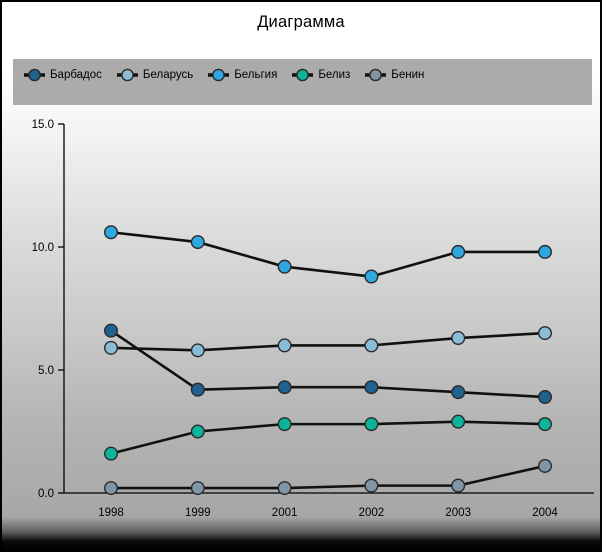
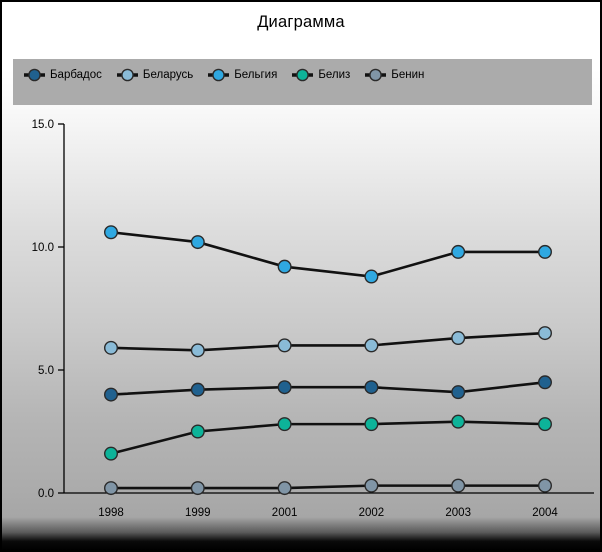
Барбадос/1998: 6.6 -> 4.0
Барбадос/2004: 3.9 -> 4.5
Бенин/2004: 1.1 -> 0.3
